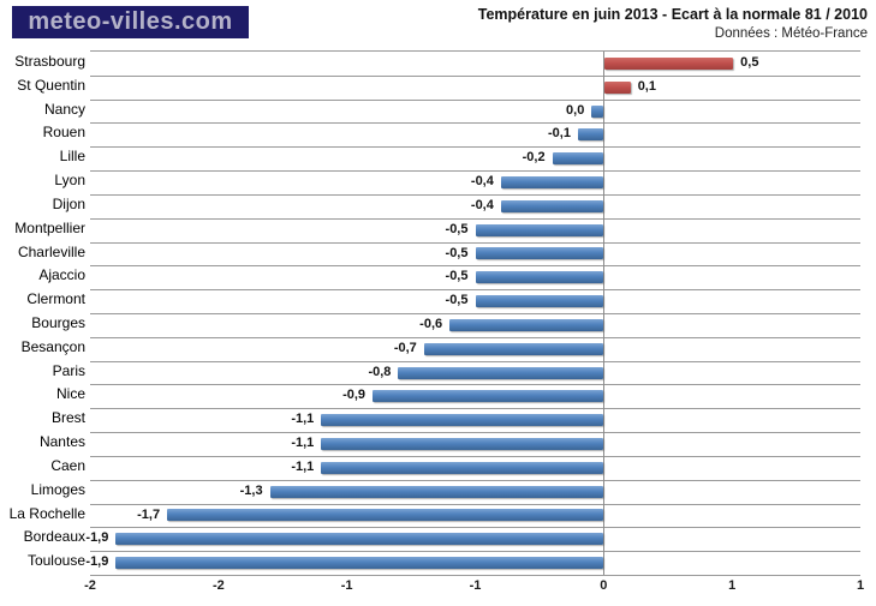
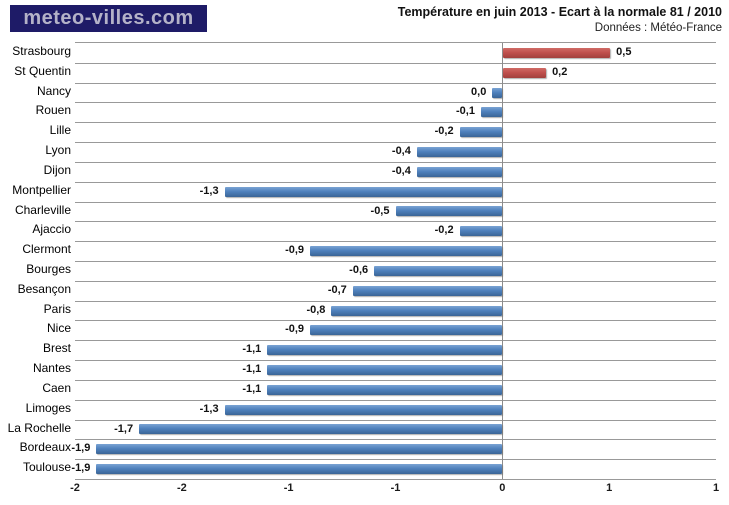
St Quentin: 0,1 -> 0,2
Montpellier: -0,5 -> -1,3
Ajaccio: -0,5 -> -0,2
Clermont: -0,5 -> -0,9
